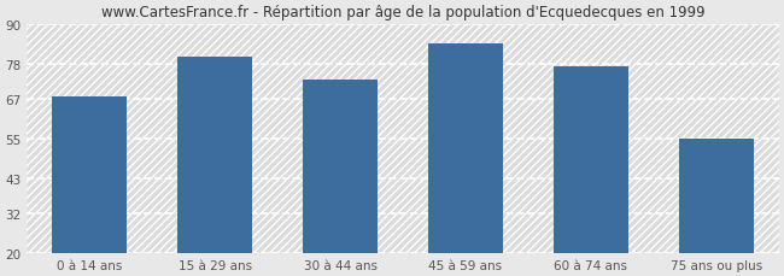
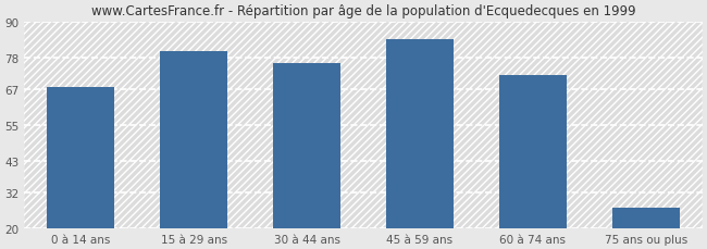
30 à 44 ans: 73 -> 76
60 à 74 ans: 77 -> 72
75 ans ou plus: 55 -> 27
